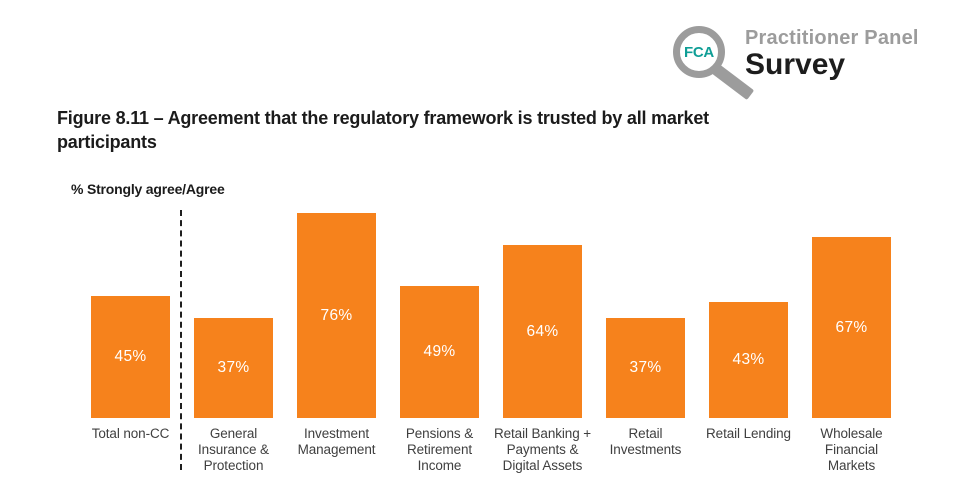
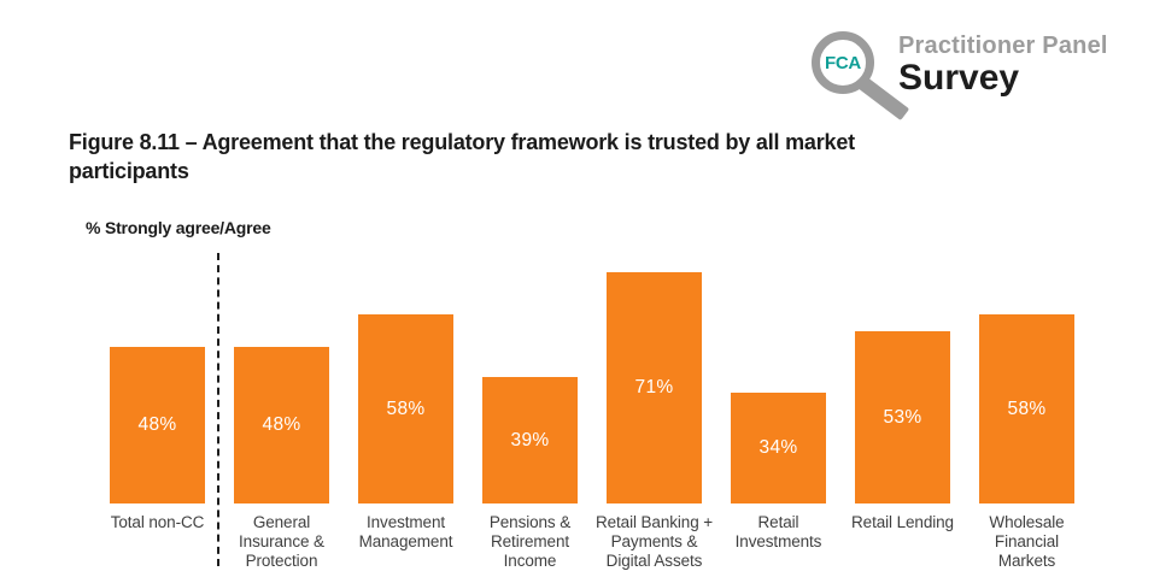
Total non-CC: 45% -> 48%
General Insurance & Protection: 37% -> 48%
Investment Management: 76% -> 58%
Pensions & Retirement Income: 49% -> 39%
Retail Banking + Payments & Digital Assets: 64% -> 71%
Retail Investments: 37% -> 34%
Retail Lending: 43% -> 53%
Wholesale Financial Markets: 67% -> 58%
